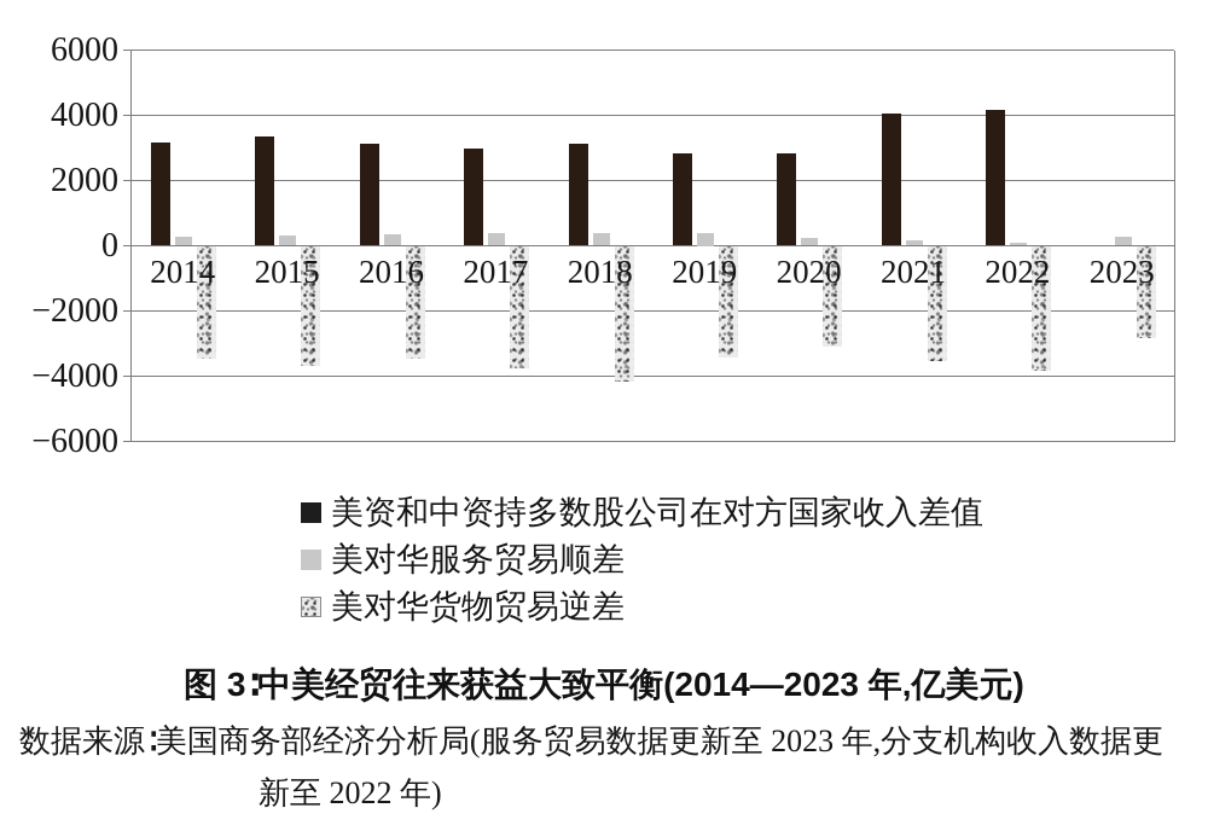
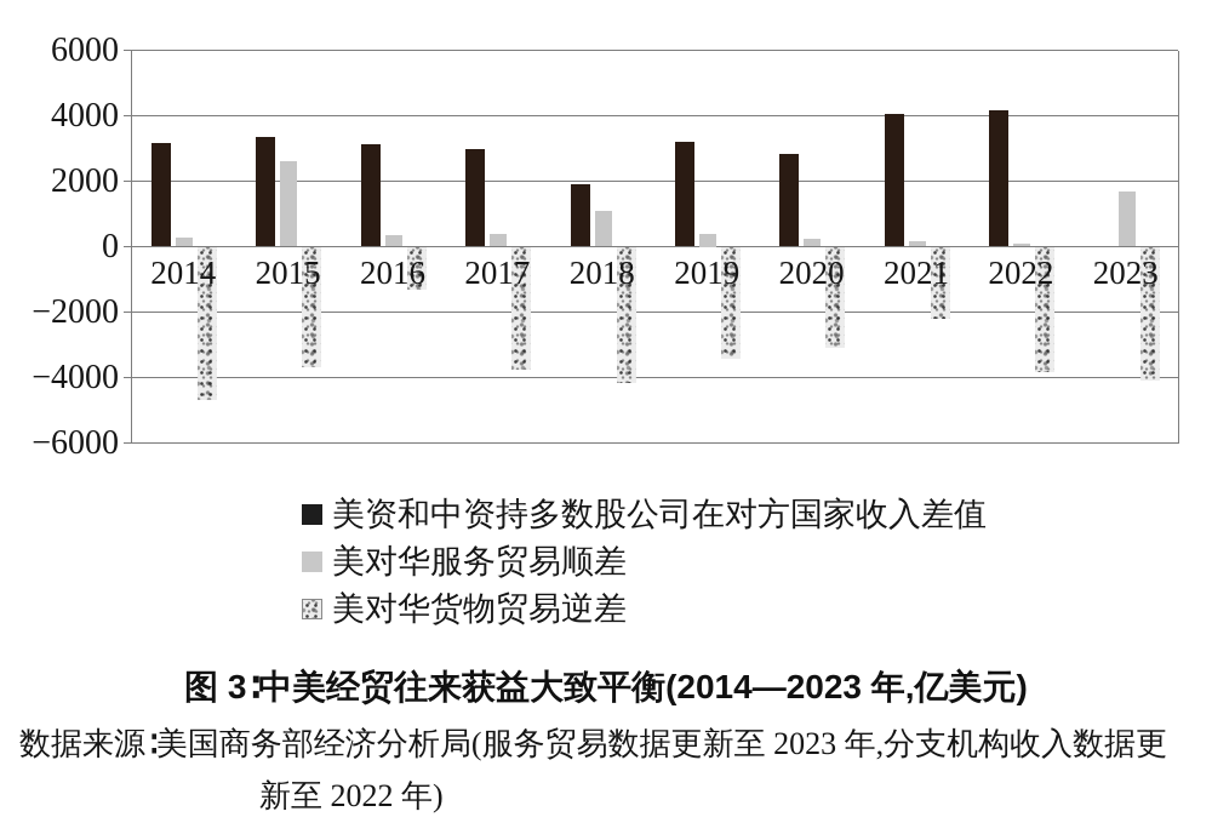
美对华货物贸易逆差/2014: -3400 -> -4700
美对华服务贸易顺差/2015: 300 -> 2600
美对华货物贸易逆差/2016: -3500 -> -1300
美资和中资持多数股公司在对方国家收入差值/2018: 3100 -> 1900
美对华服务贸易顺差/2018: 400 -> 1100
美资和中资持多数股公司在对方国家收入差值/2019: 2800 -> 3200
美对华货物贸易逆差/2021: -3500 -> -2200
美对华服务贸易顺差/2023: 300 -> 1700
美对华货物贸易逆差/2023: -2800 -> -4100
